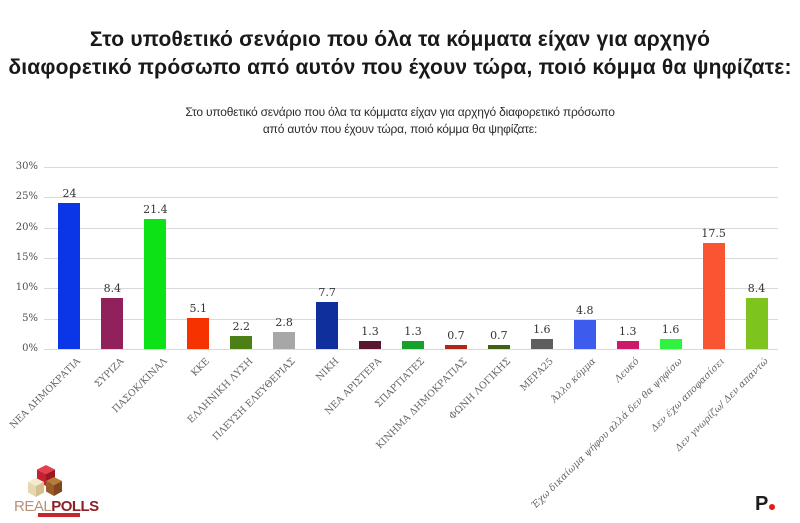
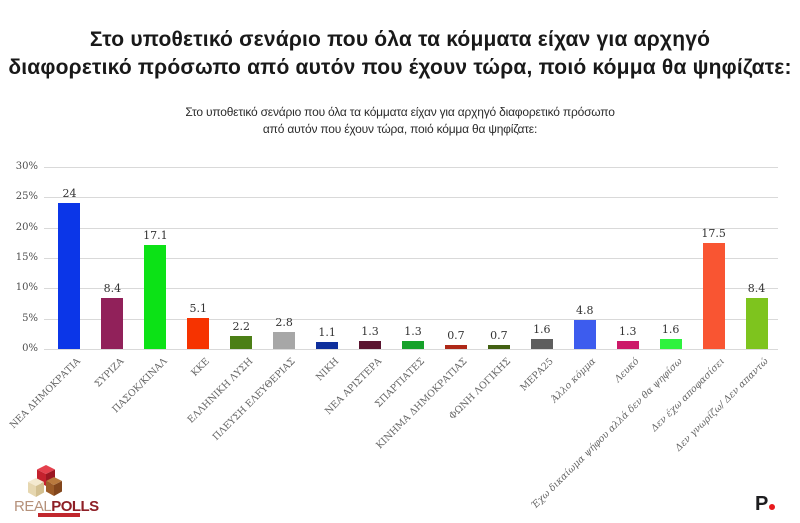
ΠΑΣΟΚ/ΚΙΝΑΛ: 21.4 -> 17.1
ΝΙΚΗ: 7.7 -> 1.1
